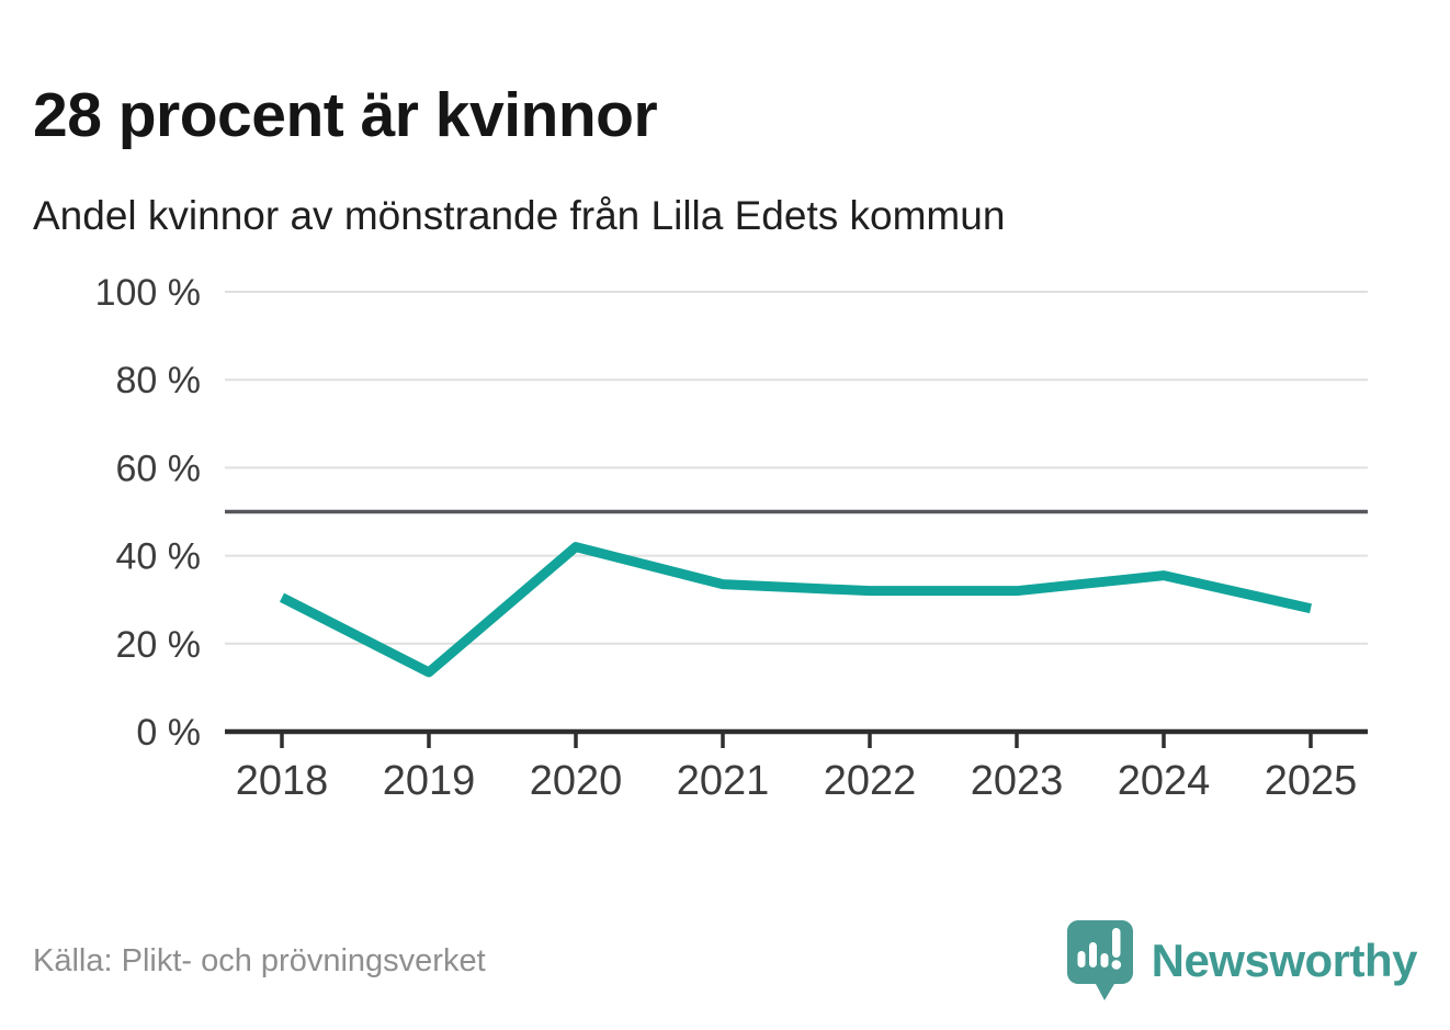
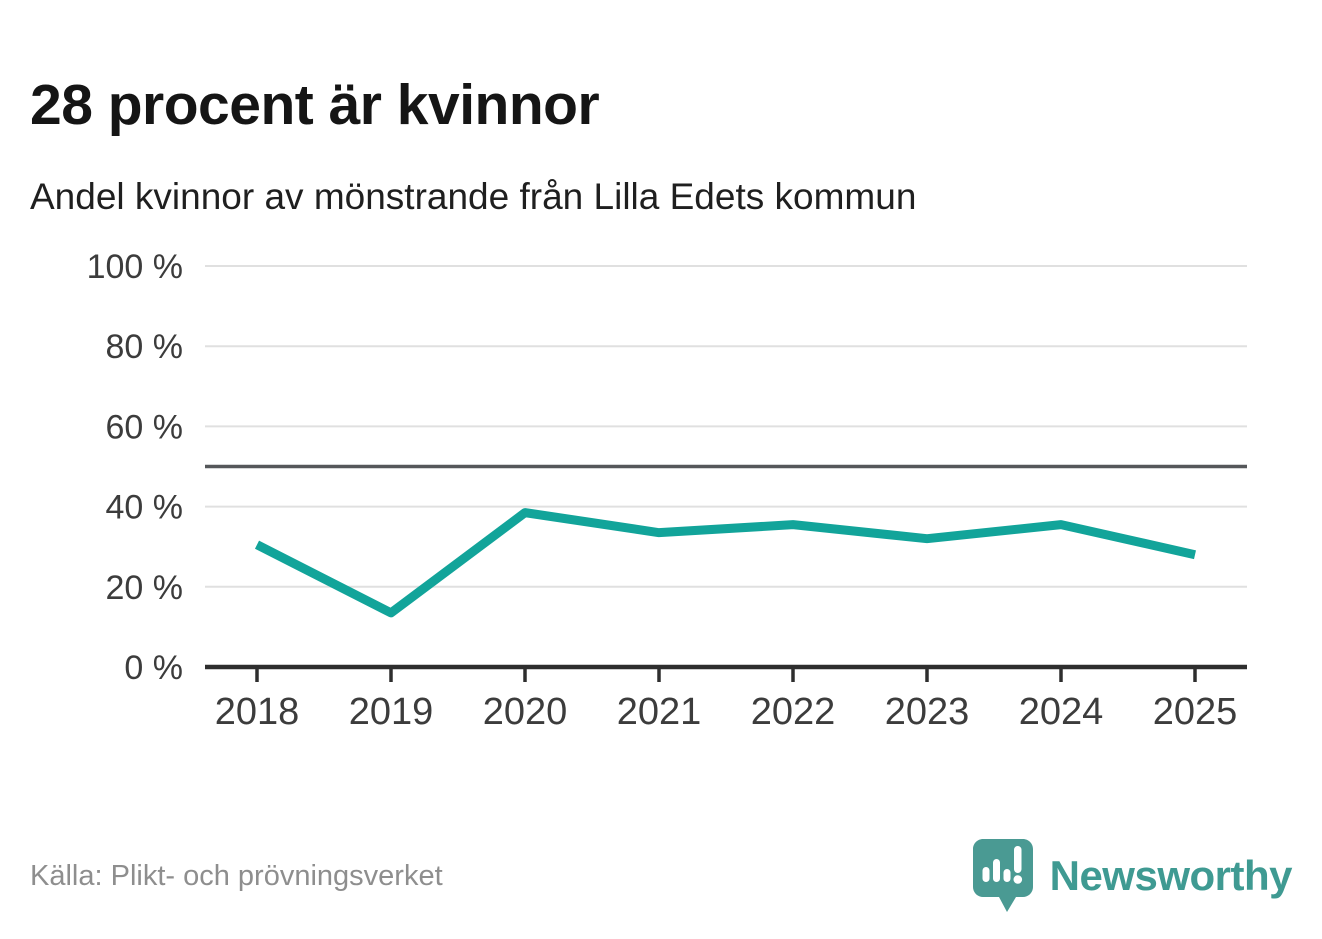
2020: 42% -> 38%
2022: 32% -> 36%
